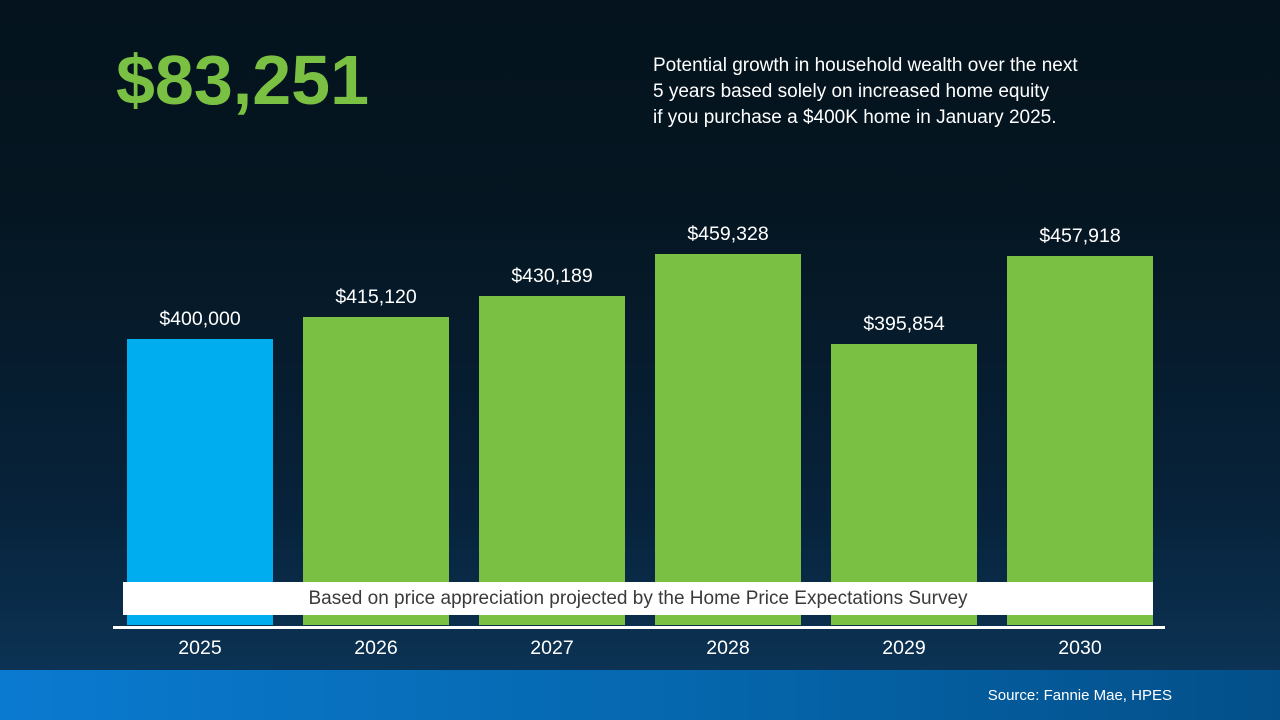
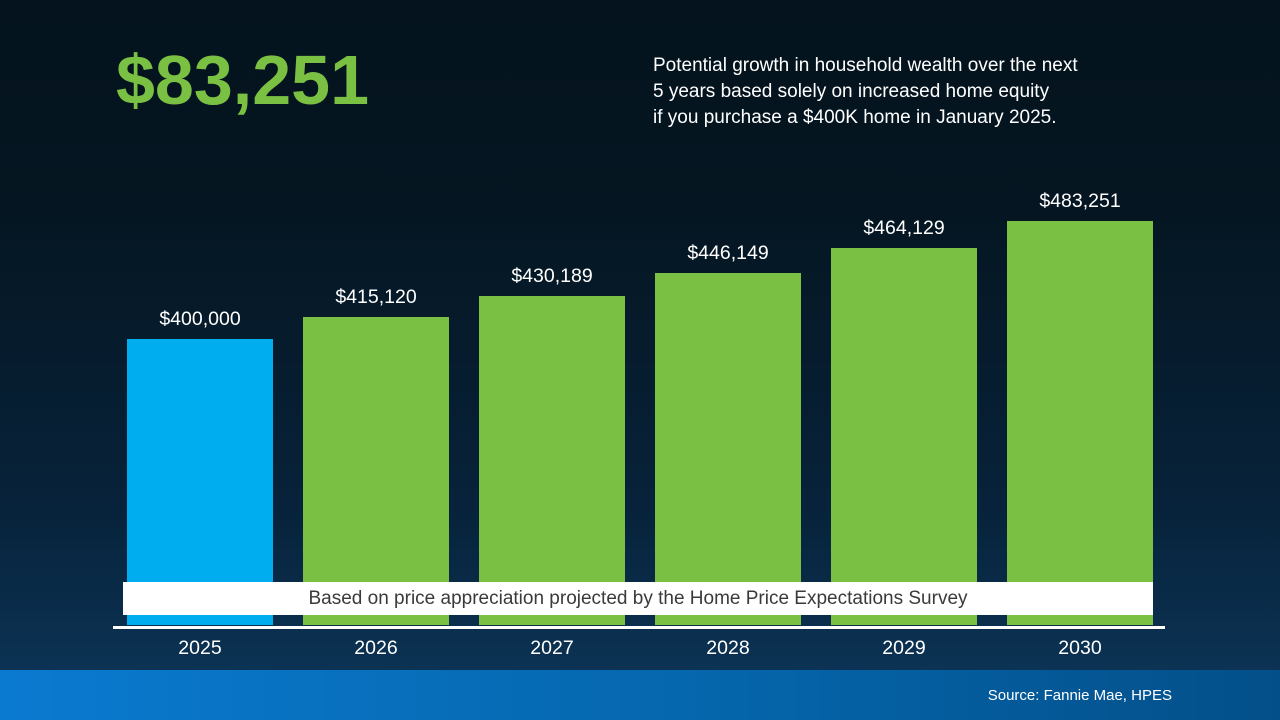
2028: $459,328 -> $446,149
2029: $395,854 -> $464,129
2030: $457,918 -> $483,251
